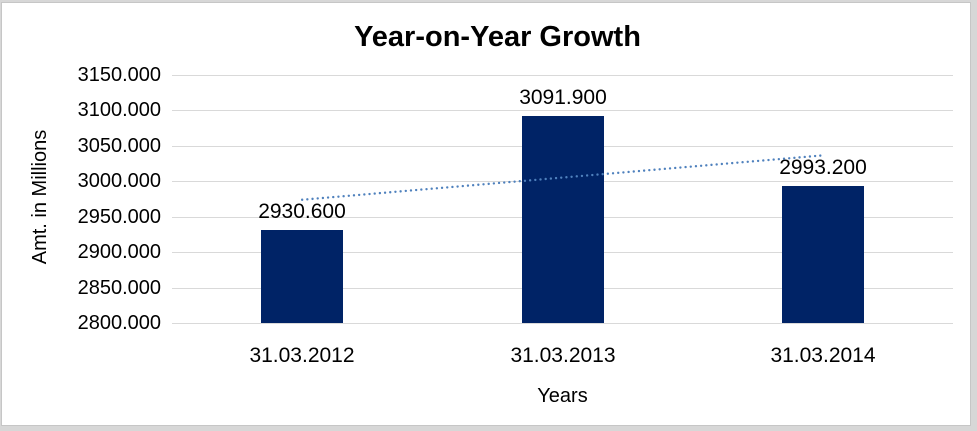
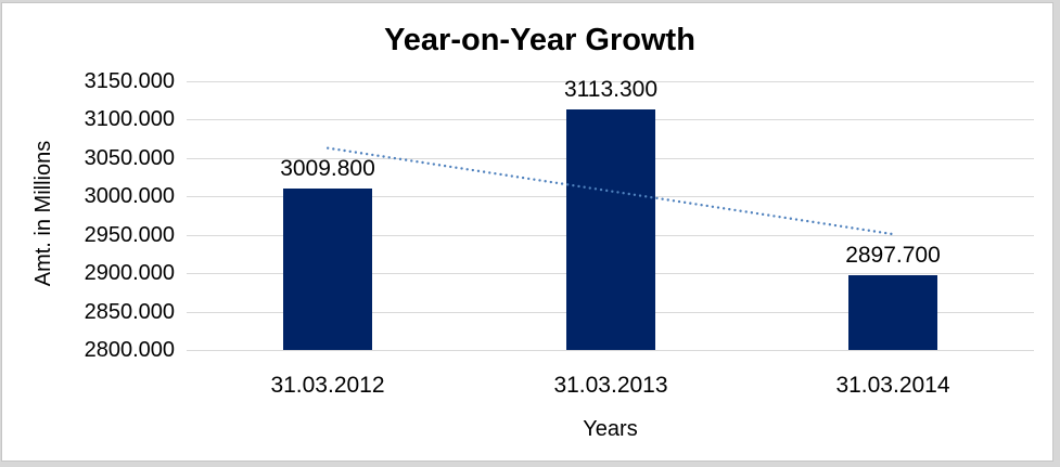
31.03.2012: 2930.600 -> 3009.800
31.03.2013: 3091.900 -> 3113.300
31.03.2014: 2993.200 -> 2897.700
